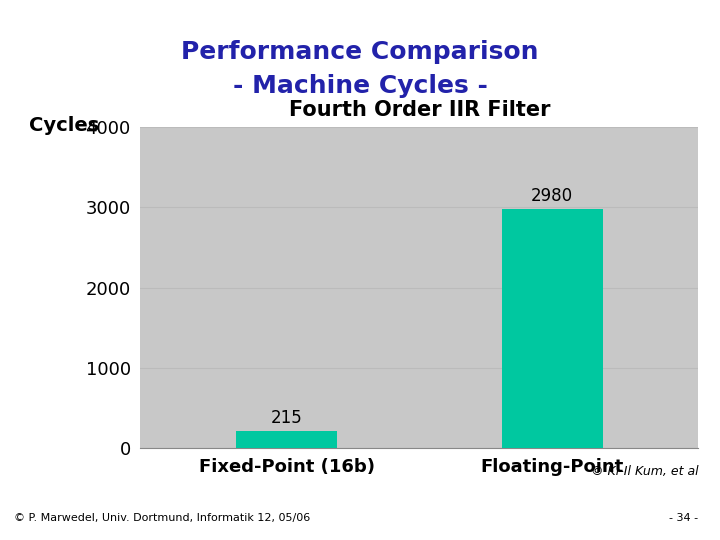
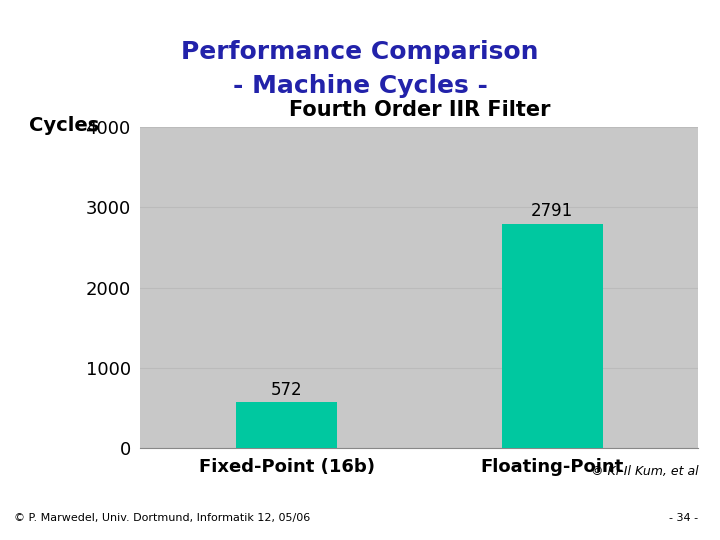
Fixed-Point (16b): 215 -> 572
Floating-Point: 2980 -> 2791
